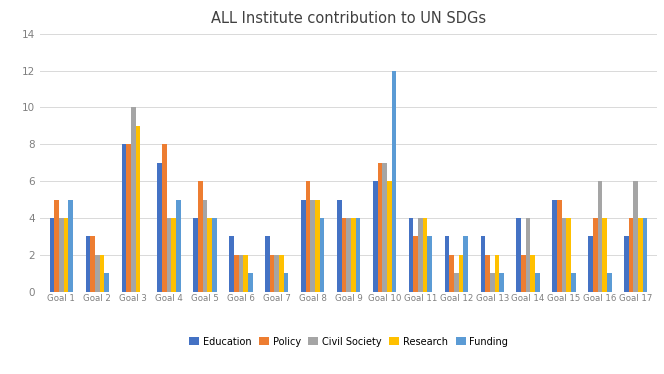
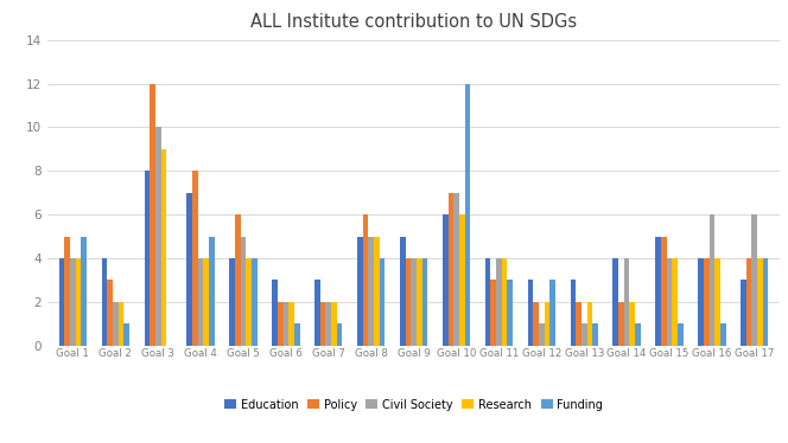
Education/Goal 2: 3 -> 4
Policy/Goal 3: 8 -> 12
Education/Goal 16: 3 -> 4
